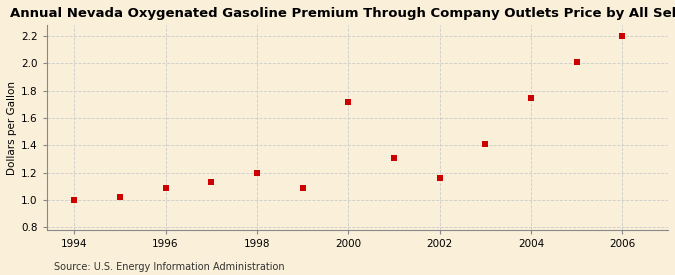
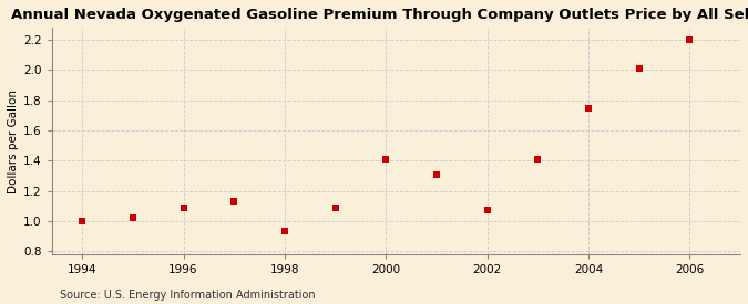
1998: 1.20 -> 0.93
2000: 1.72 -> 1.41
2002: 1.16 -> 1.07
